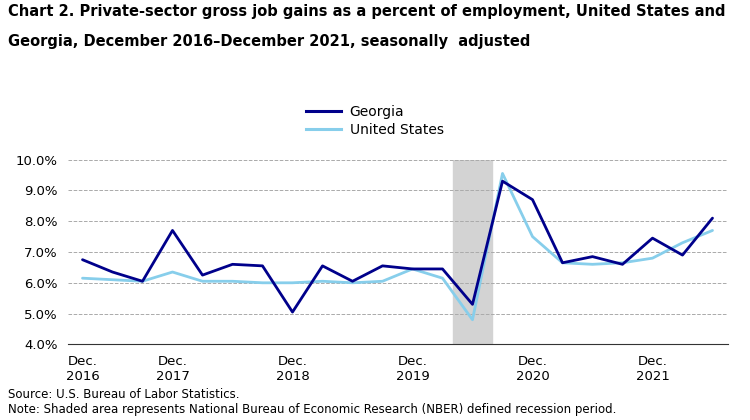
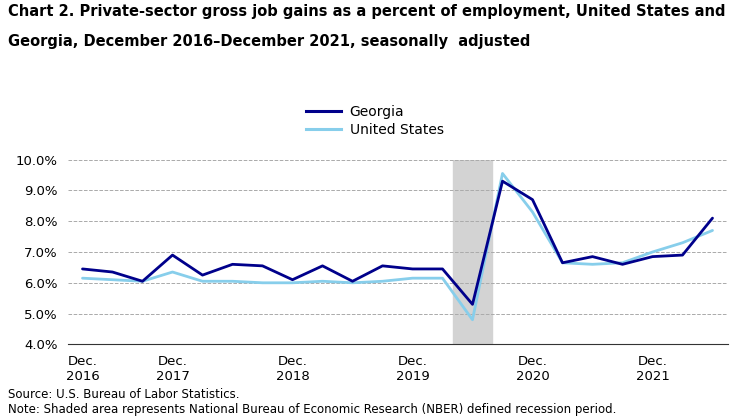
Georgia/Dec. 2016: 6.75% -> 6.45%
Georgia/Dec. 2017: 7.70% -> 6.90%
Georgia/Dec. 2018: 5.05% -> 6.10%
United States/Dec. 2019: 6.45% -> 6.15%
United States/Dec. 2020: 7.50% -> 8.30%
Georgia/Dec. 2021: 7.45% -> 6.85%
United States/Dec. 2021: 6.80% -> 7.00%
